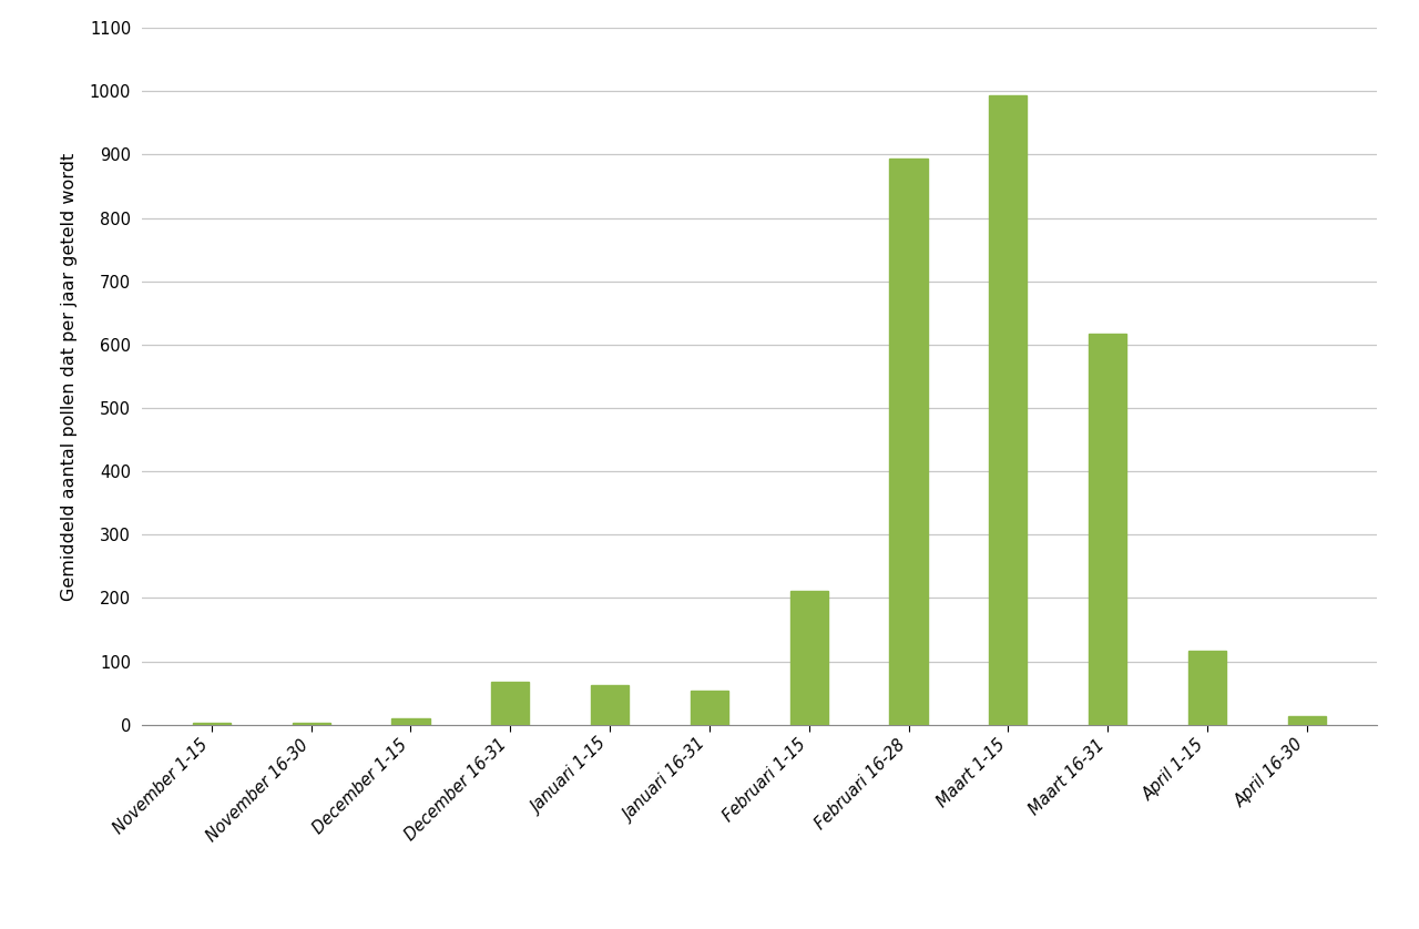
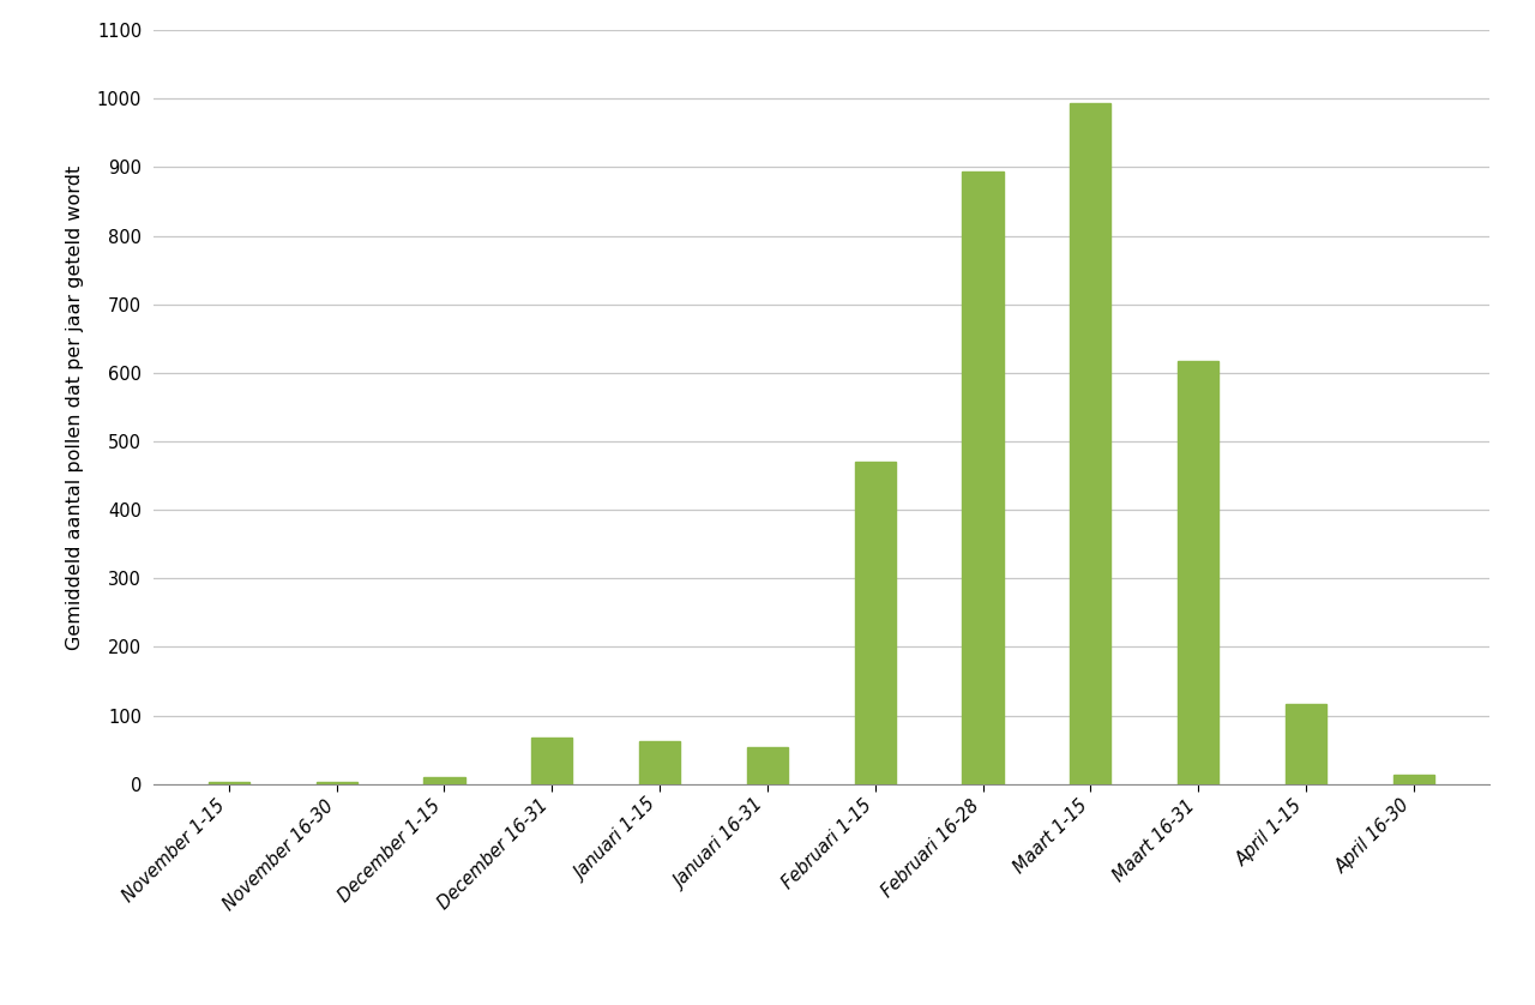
Februari 1-15: 212 -> 471
